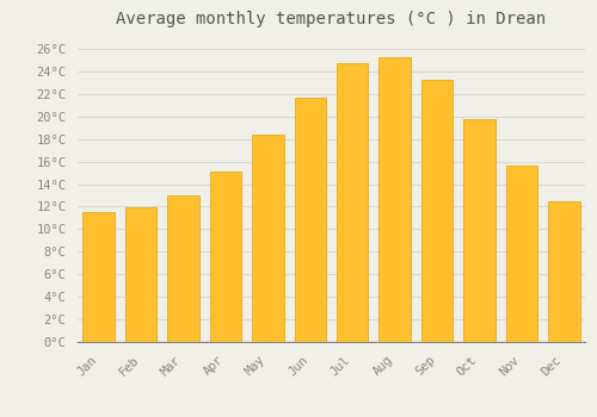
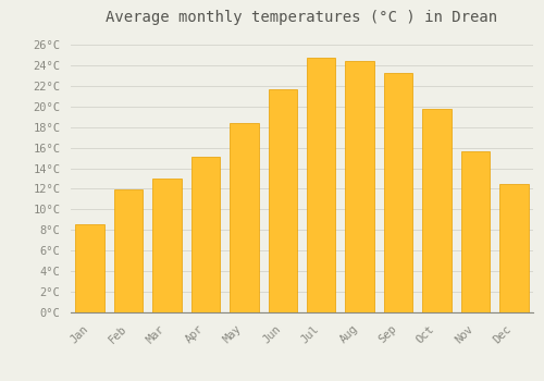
Jan: 11.5°C -> 8.6°C
Aug: 25.3°C -> 24.4°C
